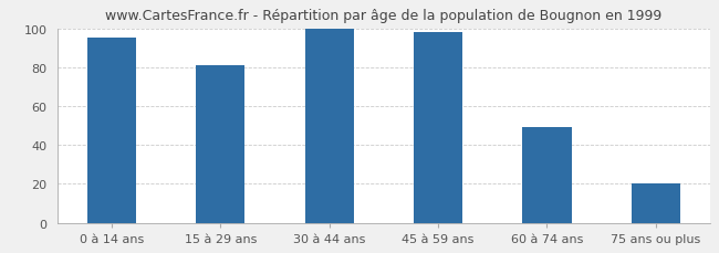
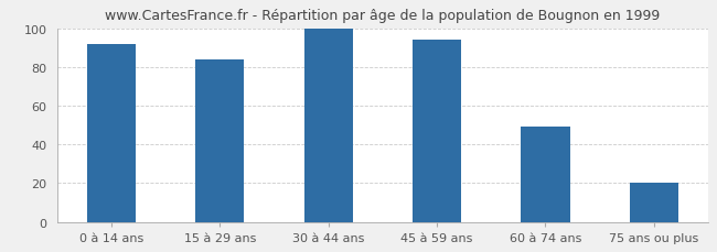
0 à 14 ans: 95 -> 92
15 à 29 ans: 81 -> 84
45 à 59 ans: 98 -> 94
